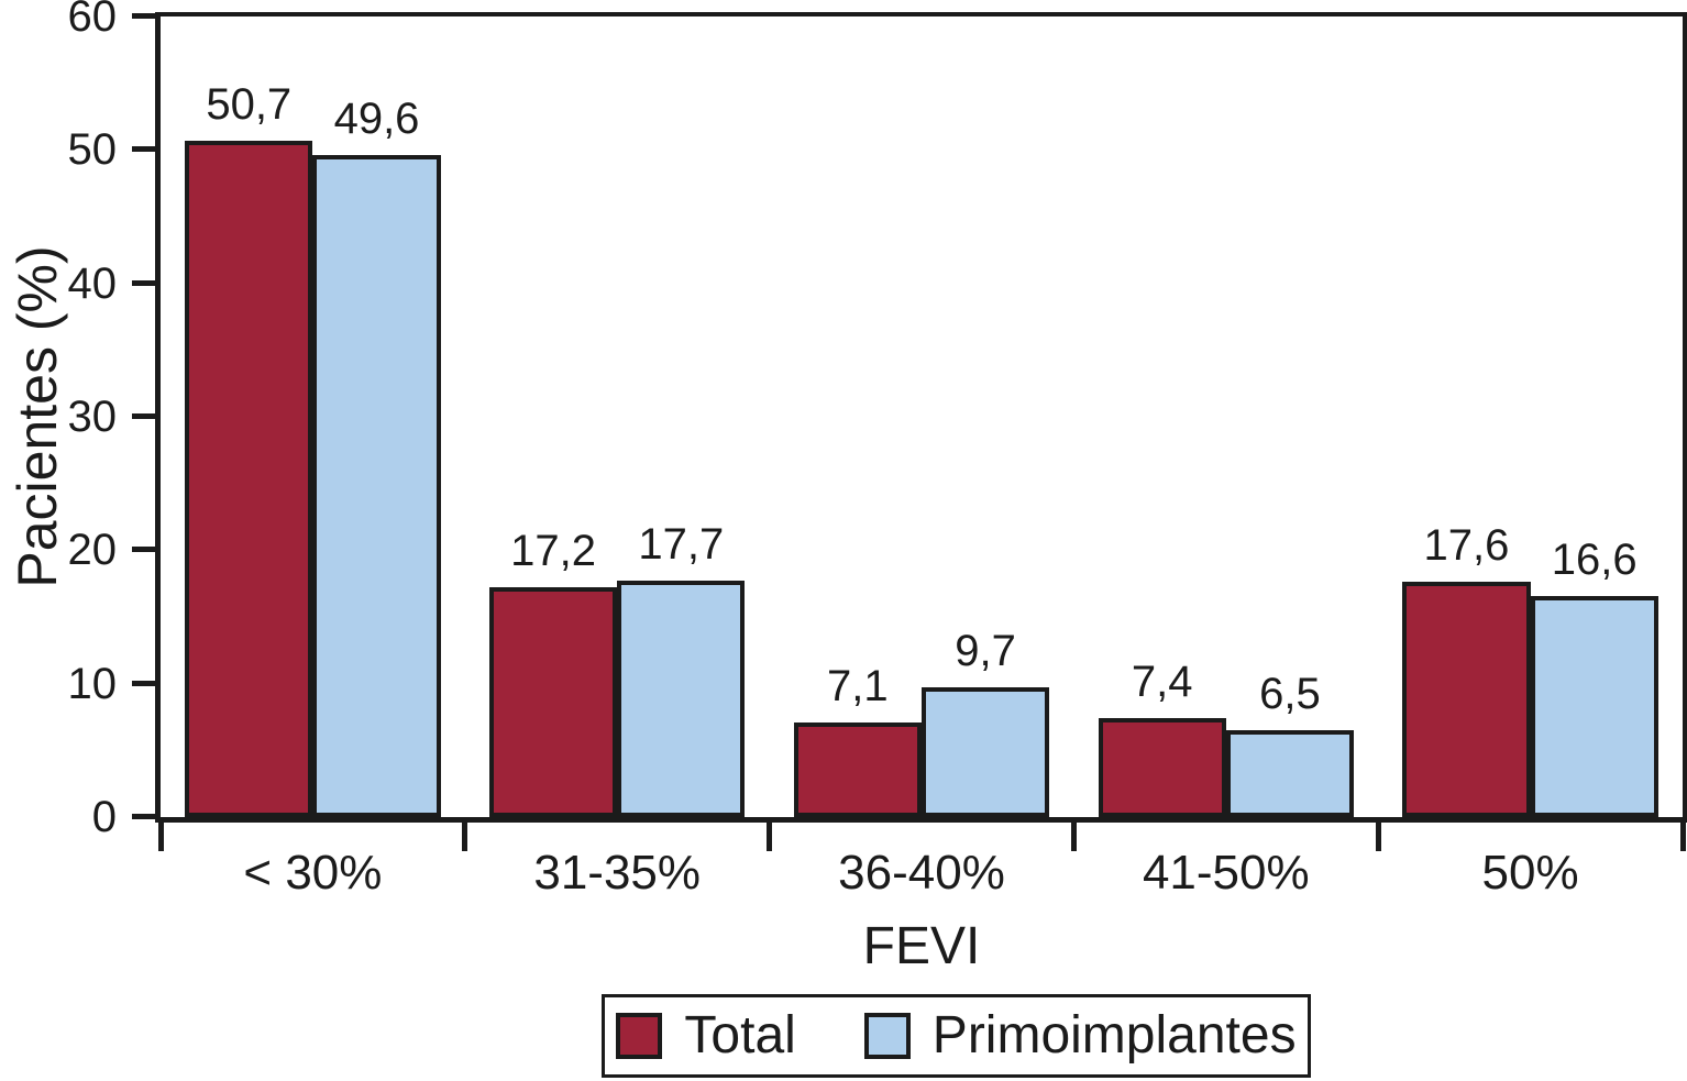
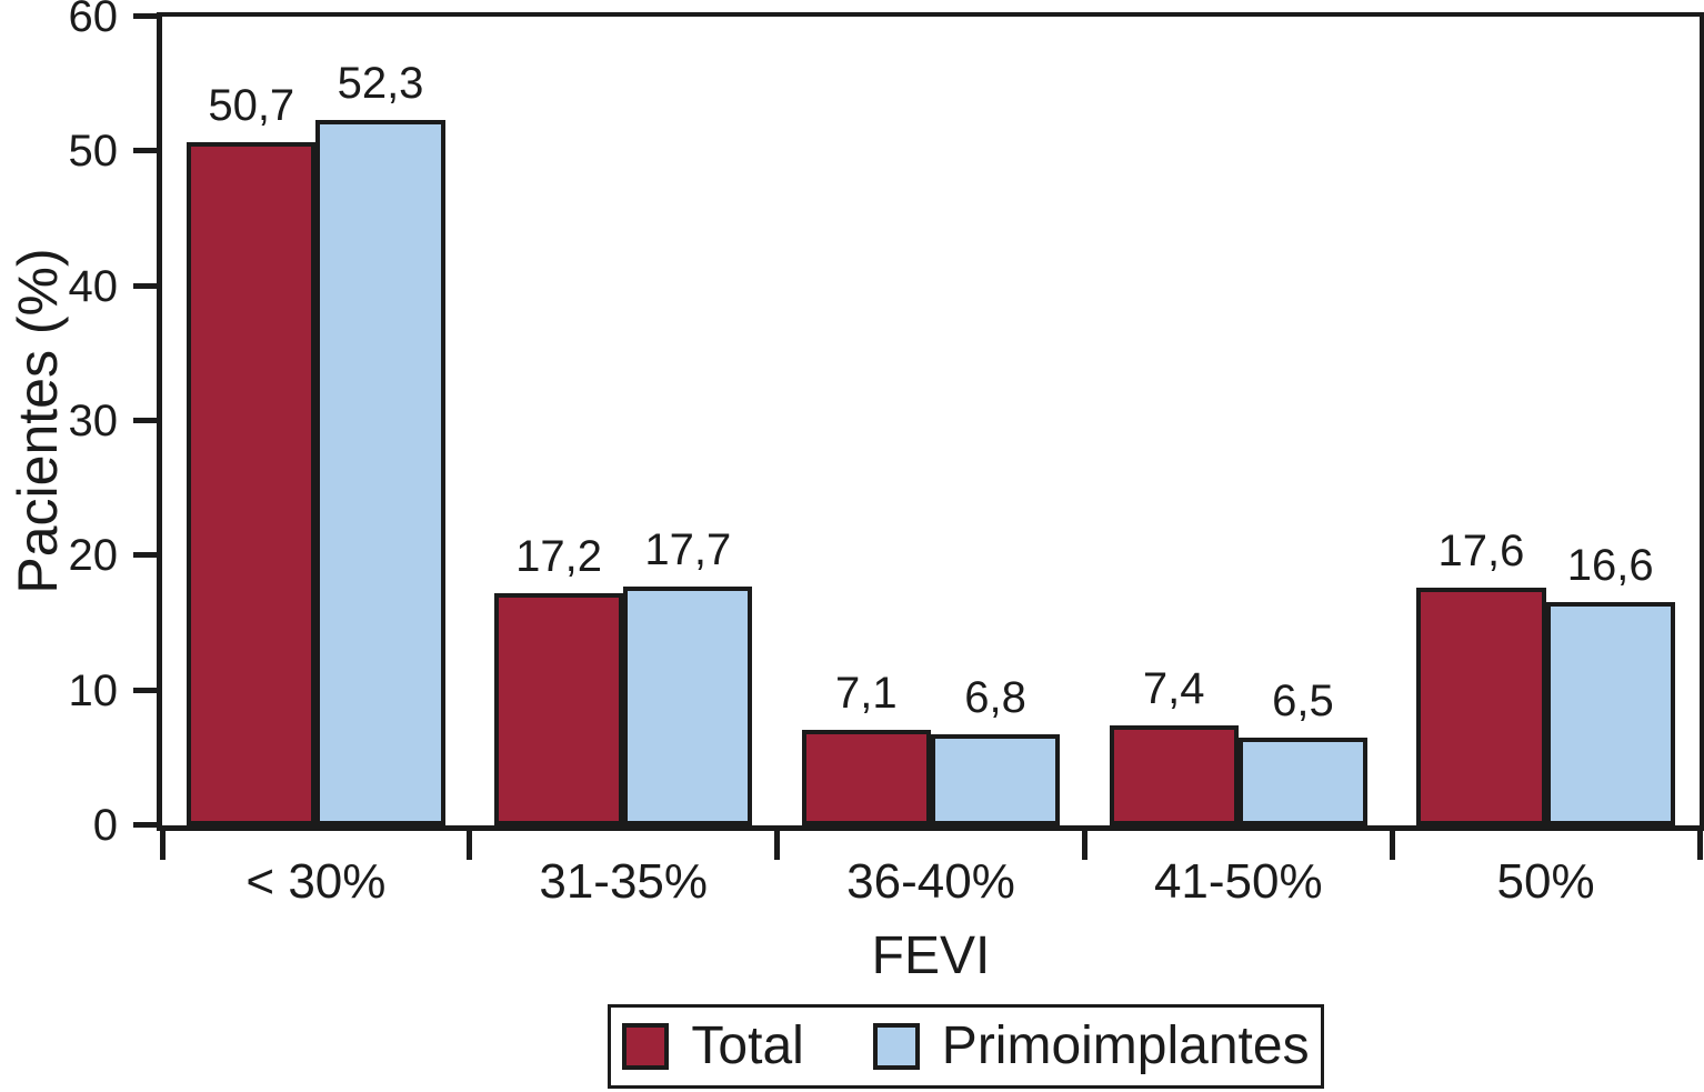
Primoimplantes/< 30%: 49,6 -> 52,3
Primoimplantes/36-40%: 9,7 -> 6,8
